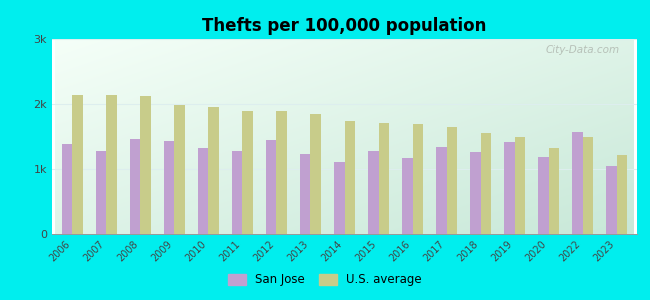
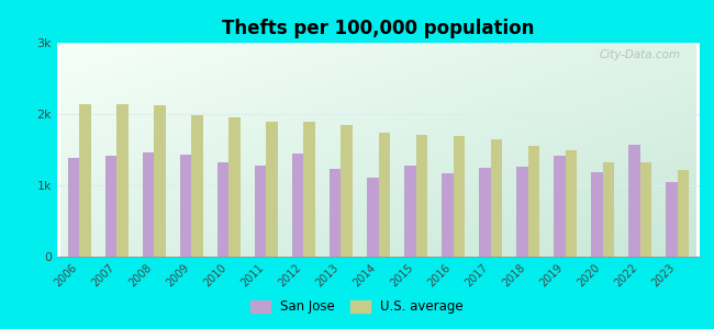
San Jose/2007: 1.28k -> 1.42k
San Jose/2017: 1.34k -> 1.24k
U.S. average/2022: 1.50k -> 1.33k
